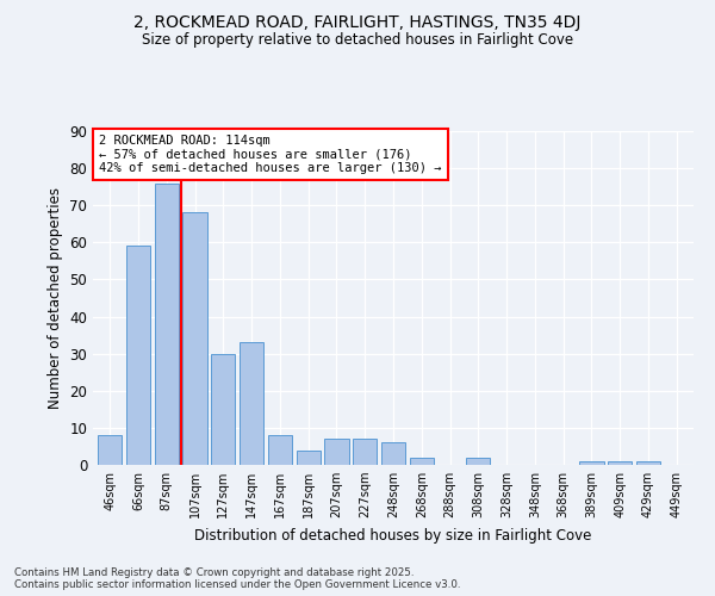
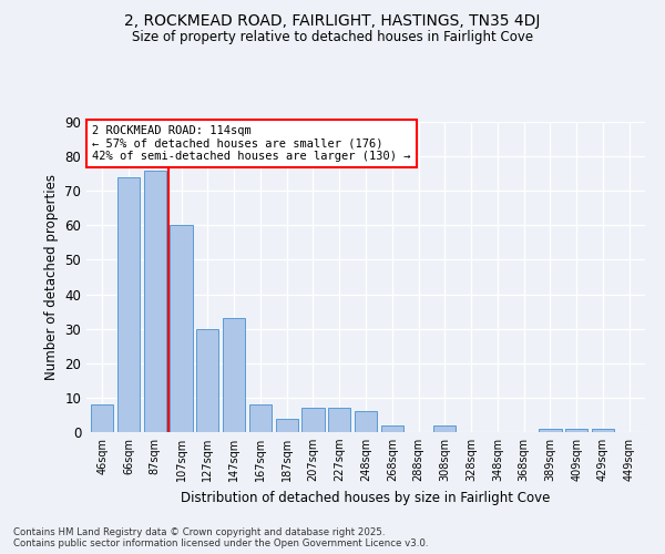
66sqm: 59 -> 74
107sqm: 68 -> 60
